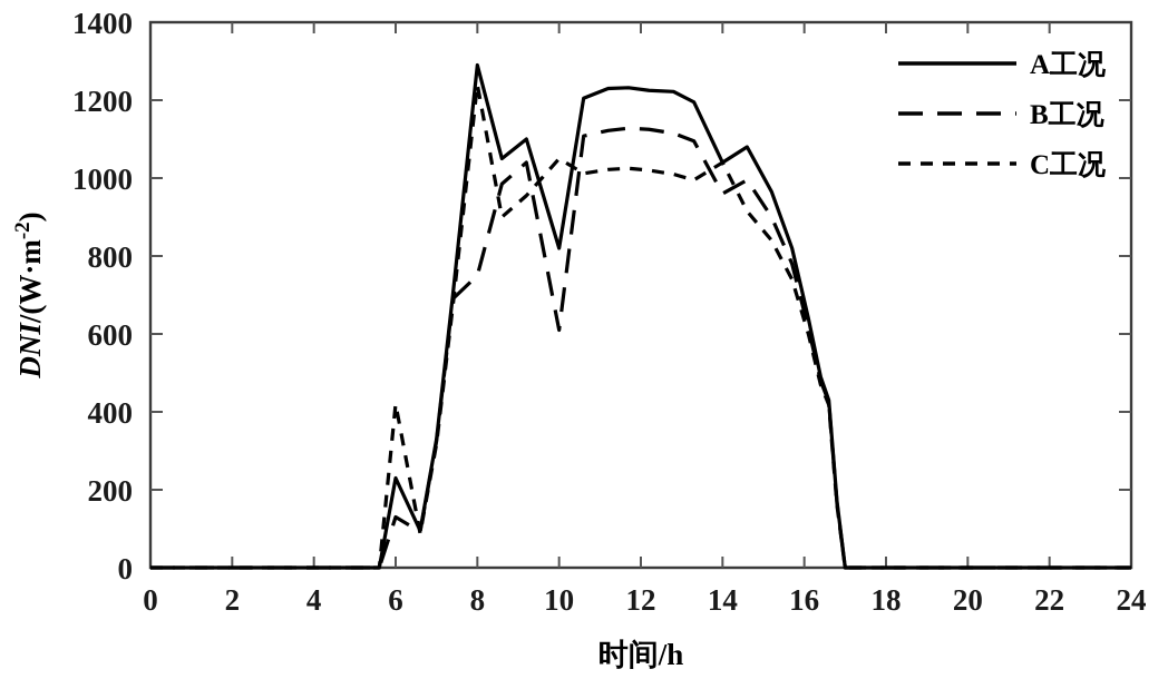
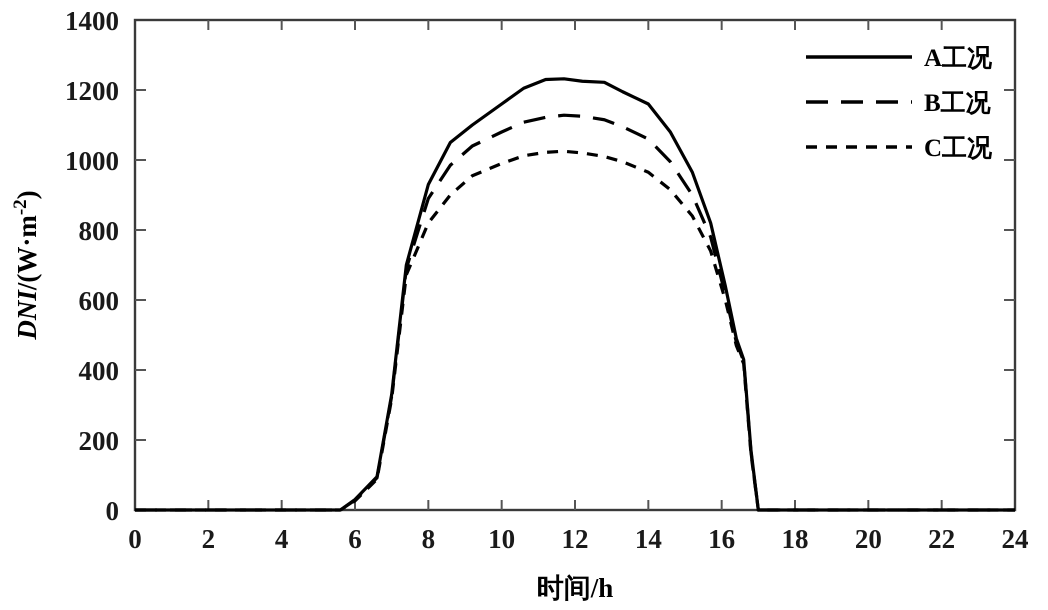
A工况/6: 230 -> 30
B工况/6: 130 -> 30
C工况/6: 420 -> 30
A工况/8: 1290 -> 930
B工况/8: 750 -> 890
C工况/8: 1240 -> 820
A工况/10: 820 -> 1160
B工况/10: 610 -> 1080
C工况/10: 1050 -> 990
A工况/14: 1040 -> 1160
B工况/14: 960 -> 1060
C工况/14: 1040 -> 960
